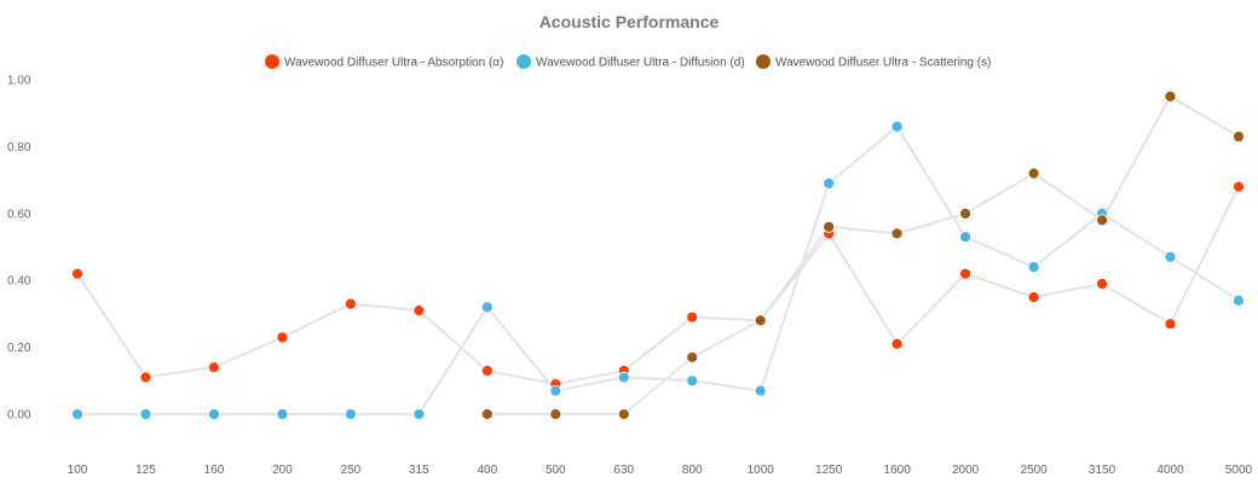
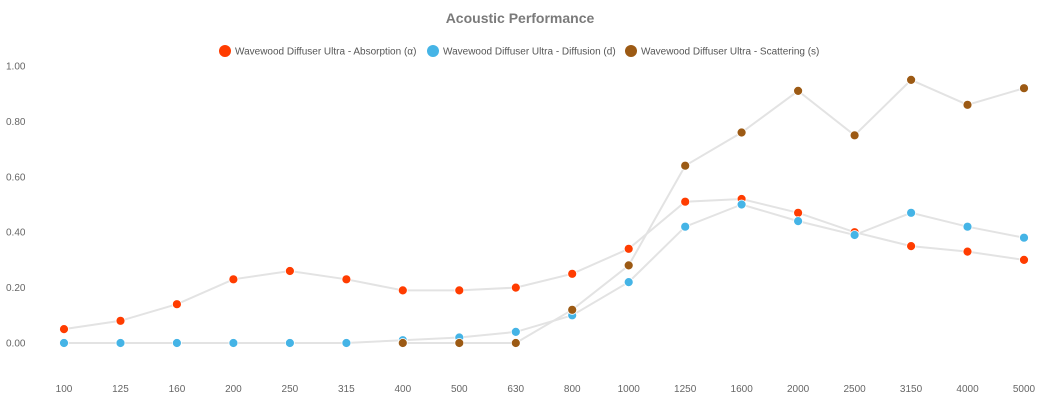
Wavewood Diffuser Ultra - Absorption (α)/100: 0.42 -> 0.05
Wavewood Diffuser Ultra - Absorption (α)/125: 0.11 -> 0.08
Wavewood Diffuser Ultra - Absorption (α)/250: 0.33 -> 0.26
Wavewood Diffuser Ultra - Absorption (α)/315: 0.31 -> 0.23
Wavewood Diffuser Ultra - Absorption (α)/400: 0.13 -> 0.19
Wavewood Diffuser Ultra - Diffusion (d)/400: 0.32 -> 0.01
Wavewood Diffuser Ultra - Absorption (α)/500: 0.09 -> 0.19
Wavewood Diffuser Ultra - Diffusion (d)/500: 0.07 -> 0.02
Wavewood Diffuser Ultra - Absorption (α)/630: 0.13 -> 0.20
Wavewood Diffuser Ultra - Diffusion (d)/630: 0.11 -> 0.04
Wavewood Diffuser Ultra - Absorption (α)/800: 0.29 -> 0.25
Wavewood Diffuser Ultra - Scattering (s)/800: 0.17 -> 0.12
Wavewood Diffuser Ultra - Absorption (α)/1000: 0.28 -> 0.34
Wavewood Diffuser Ultra - Diffusion (d)/1000: 0.07 -> 0.22
Wavewood Diffuser Ultra - Absorption (α)/1250: 0.54 -> 0.51
Wavewood Diffuser Ultra - Diffusion (d)/1250: 0.69 -> 0.42
Wavewood Diffuser Ultra - Scattering (s)/1250: 0.56 -> 0.64
Wavewood Diffuser Ultra - Absorption (α)/1600: 0.21 -> 0.52
Wavewood Diffuser Ultra - Diffusion (d)/1600: 0.86 -> 0.50
Wavewood Diffuser Ultra - Scattering (s)/1600: 0.54 -> 0.76
Wavewood Diffuser Ultra - Absorption (α)/2000: 0.42 -> 0.47
Wavewood Diffuser Ultra - Diffusion (d)/2000: 0.53 -> 0.44
Wavewood Diffuser Ultra - Scattering (s)/2000: 0.60 -> 0.91
Wavewood Diffuser Ultra - Absorption (α)/2500: 0.35 -> 0.40
Wavewood Diffuser Ultra - Diffusion (d)/2500: 0.44 -> 0.39
Wavewood Diffuser Ultra - Scattering (s)/2500: 0.72 -> 0.75
Wavewood Diffuser Ultra - Absorption (α)/3150: 0.39 -> 0.35
Wavewood Diffuser Ultra - Diffusion (d)/3150: 0.60 -> 0.47
Wavewood Diffuser Ultra - Scattering (s)/3150: 0.58 -> 0.95
Wavewood Diffuser Ultra - Absorption (α)/4000: 0.27 -> 0.33
Wavewood Diffuser Ultra - Diffusion (d)/4000: 0.47 -> 0.42
Wavewood Diffuser Ultra - Scattering (s)/4000: 0.95 -> 0.86
Wavewood Diffuser Ultra - Absorption (α)/5000: 0.68 -> 0.30
Wavewood Diffuser Ultra - Diffusion (d)/5000: 0.34 -> 0.38
Wavewood Diffuser Ultra - Scattering (s)/5000: 0.83 -> 0.92
